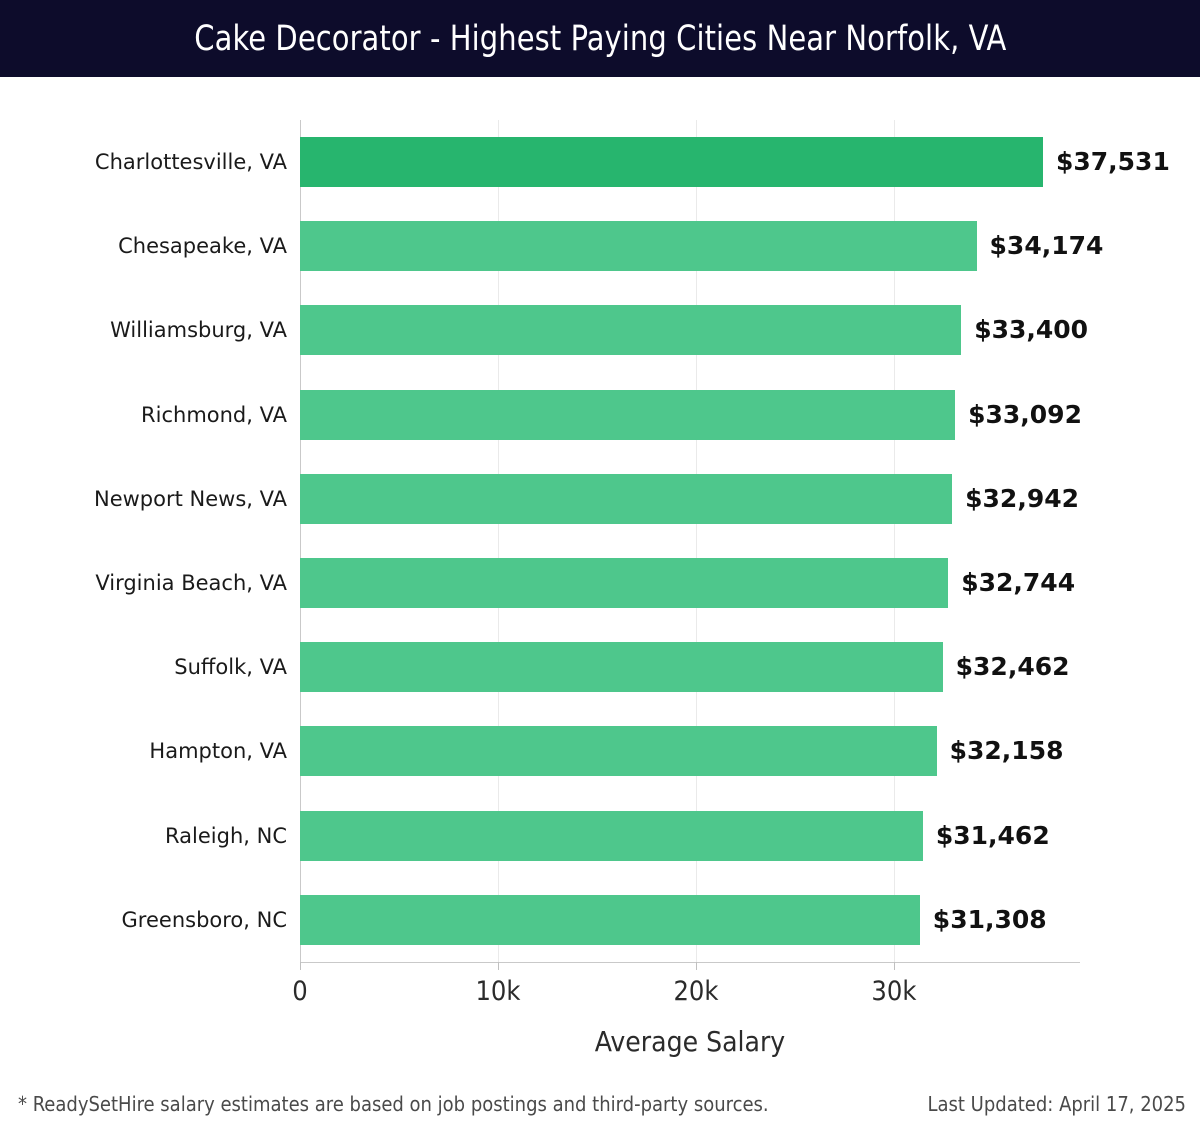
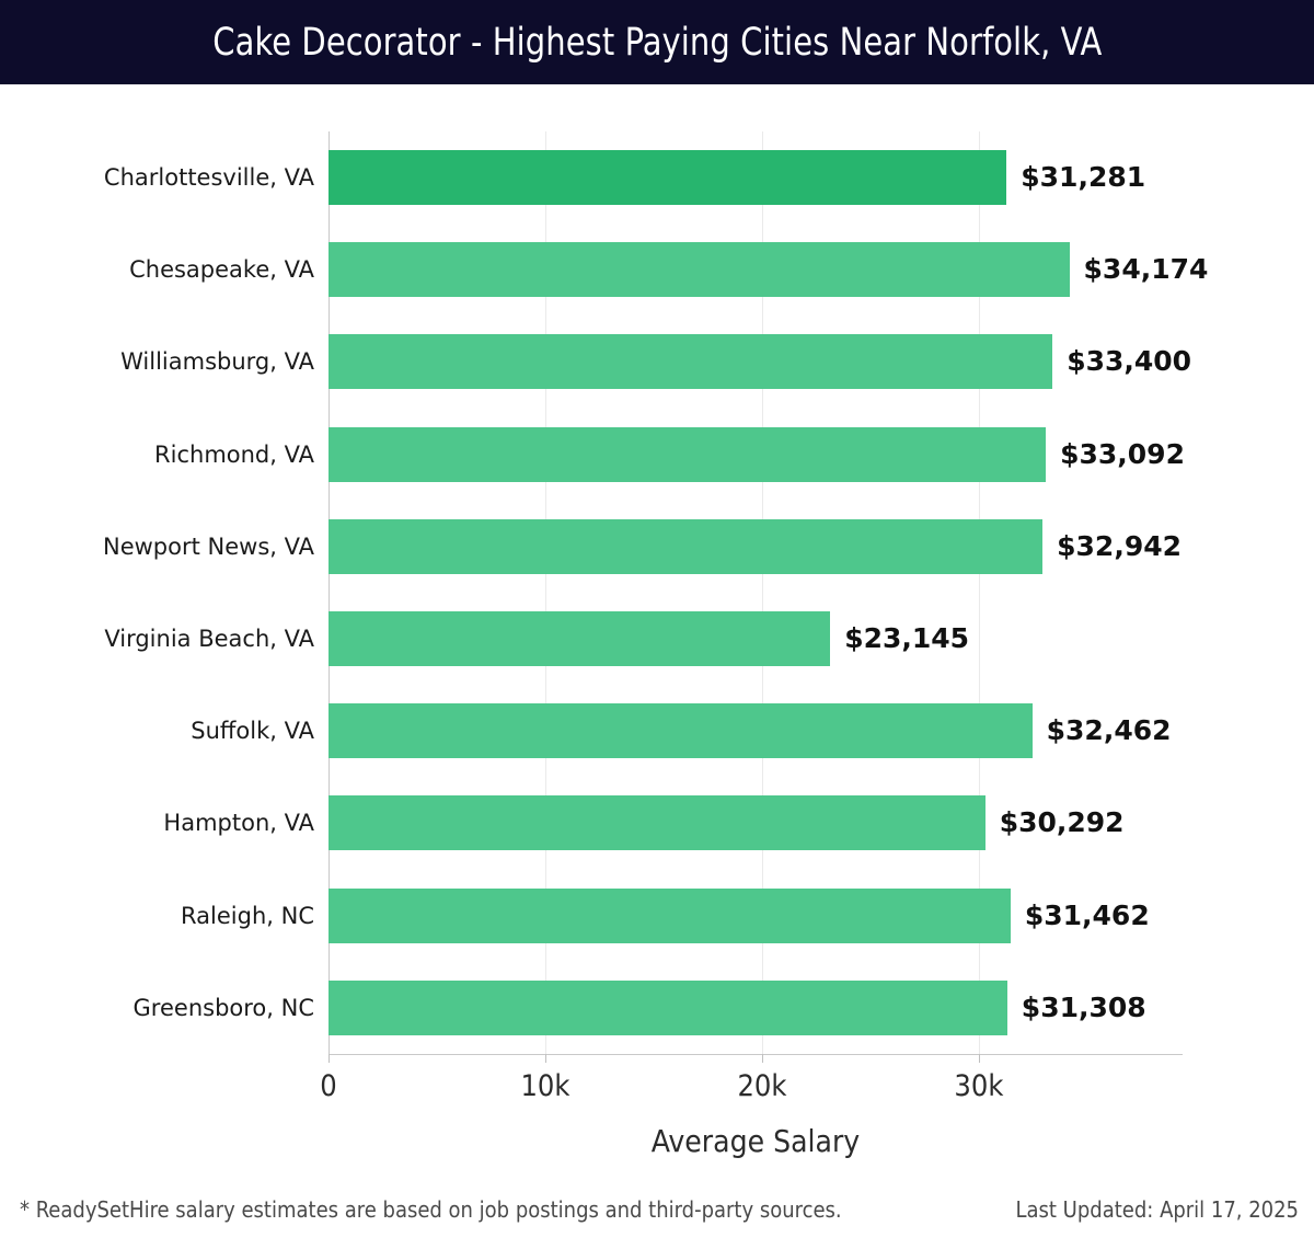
Charlottesville, VA: $37,531 -> $31,281
Virginia Beach, VA: $32,744 -> $23,145
Hampton, VA: $32,158 -> $30,292
